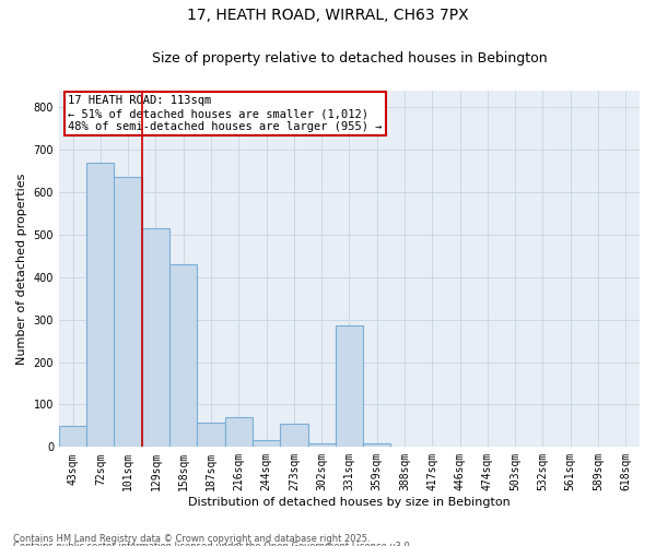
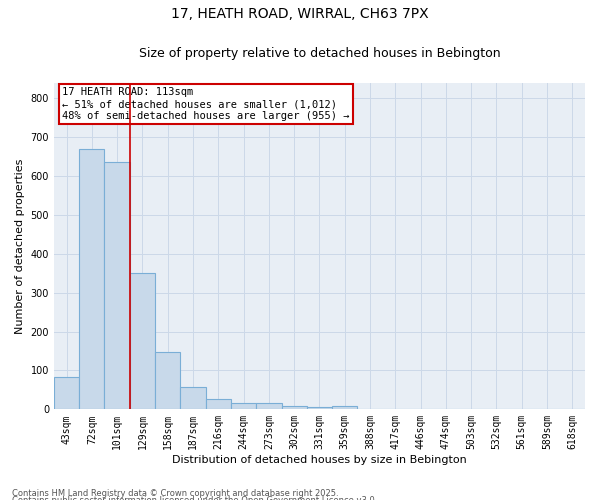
43sqm: 50 -> 83
129sqm: 515 -> 350
158sqm: 430 -> 148
216sqm: 70 -> 27
273sqm: 55 -> 15
331sqm: 285 -> 5
